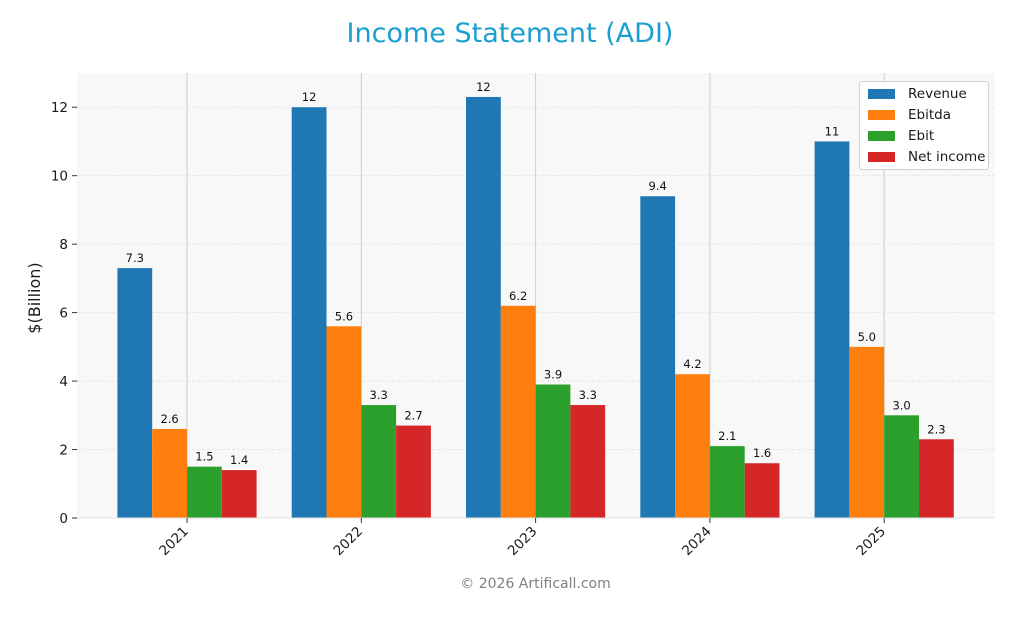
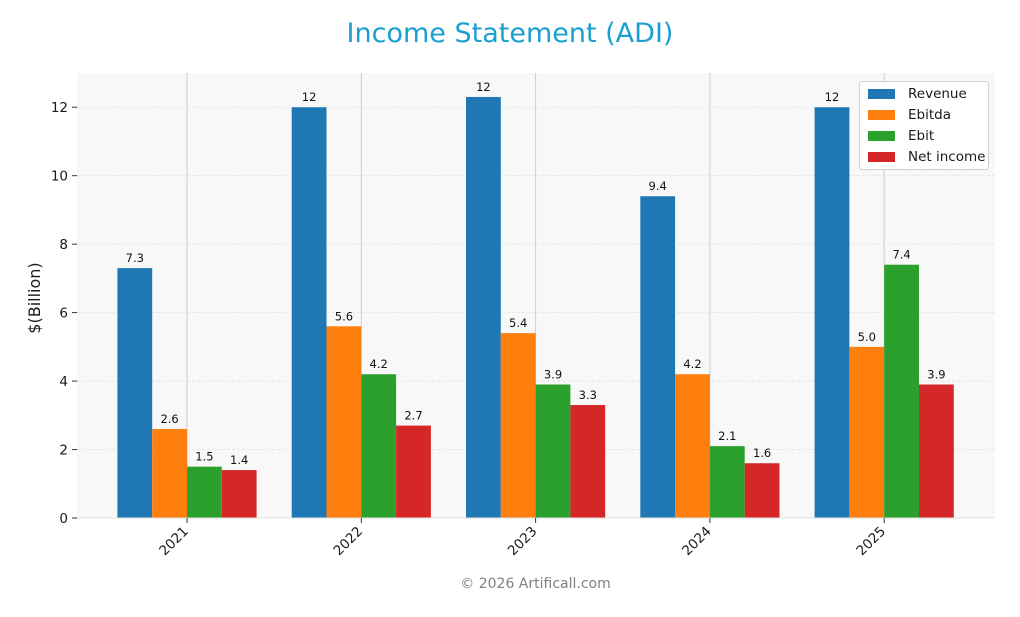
Ebit/2022: 3.3 -> 4.2
Ebitda/2023: 6.2 -> 5.4
Revenue/2025: 11 -> 12
Ebit/2025: 3.0 -> 7.4
Net income/2025: 2.3 -> 3.9
